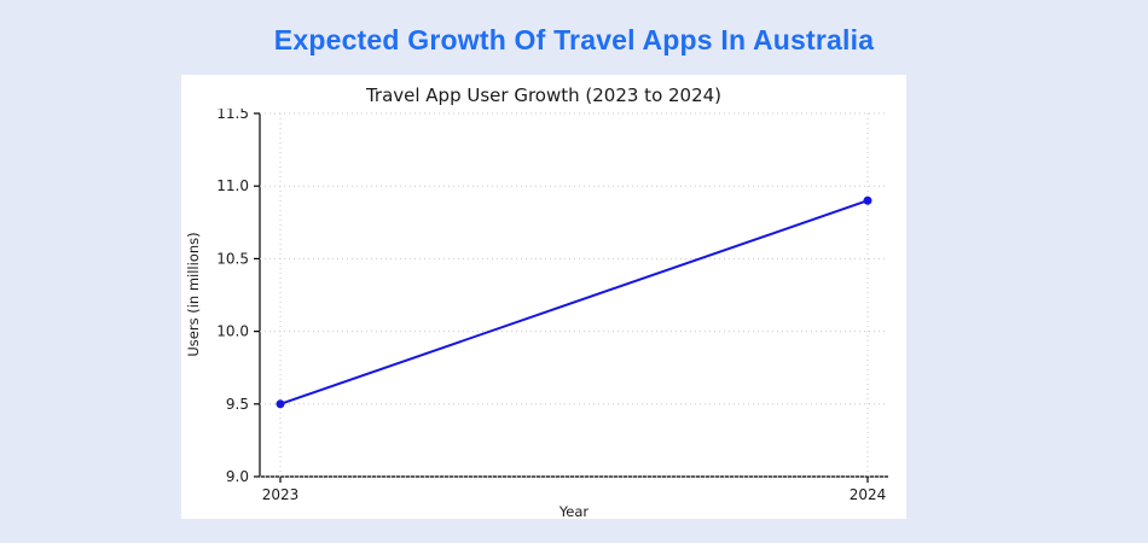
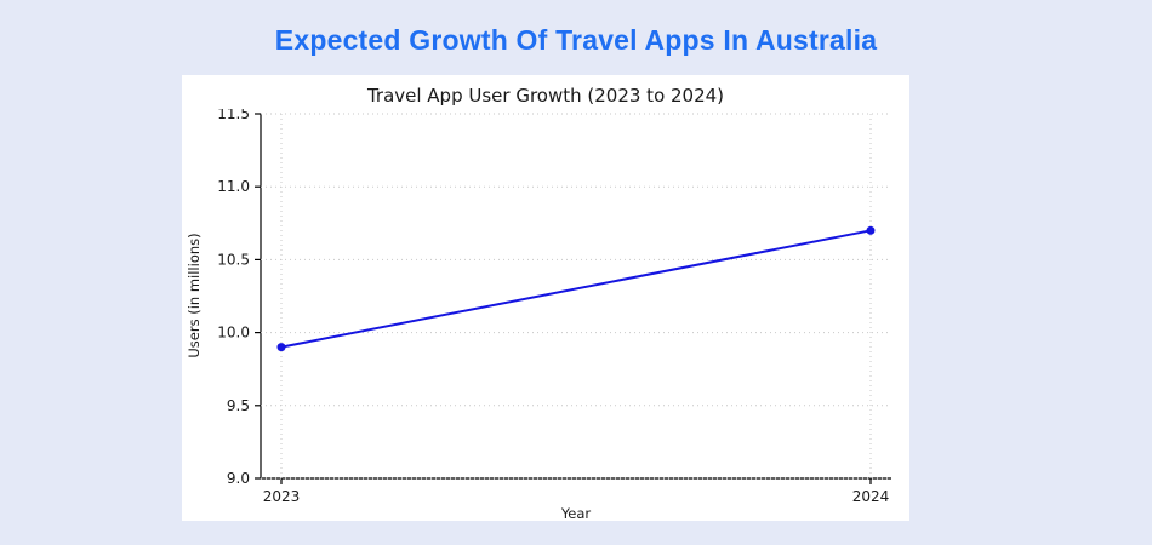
2023: 9.5 -> 9.9
2024: 10.9 -> 10.7
